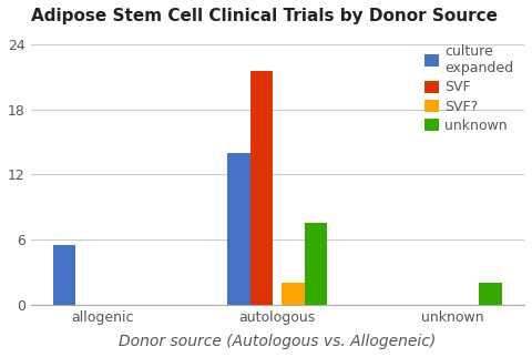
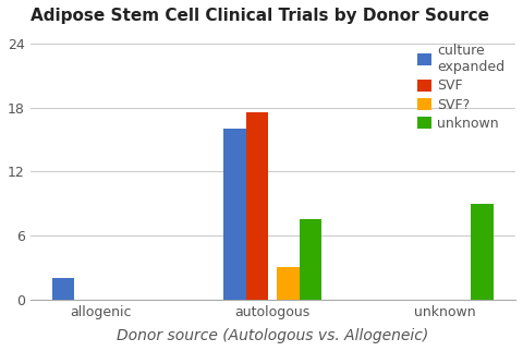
culture expanded/allogenic: 5.5 -> 2.0
culture expanded/autologous: 14.0 -> 16.0
SVF/autologous: 21.5 -> 17.6
SVF?/autologous: 2 -> 3
unknown/unknown: 2.0 -> 9.0
